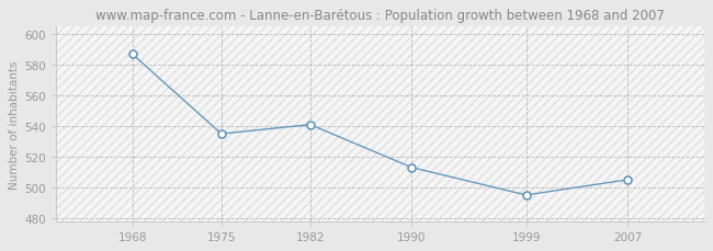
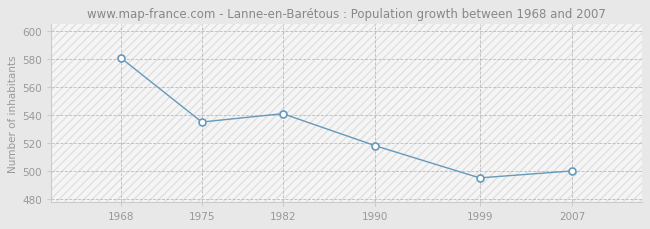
1968: 587 -> 581
1990: 513 -> 518
2007: 505 -> 500
